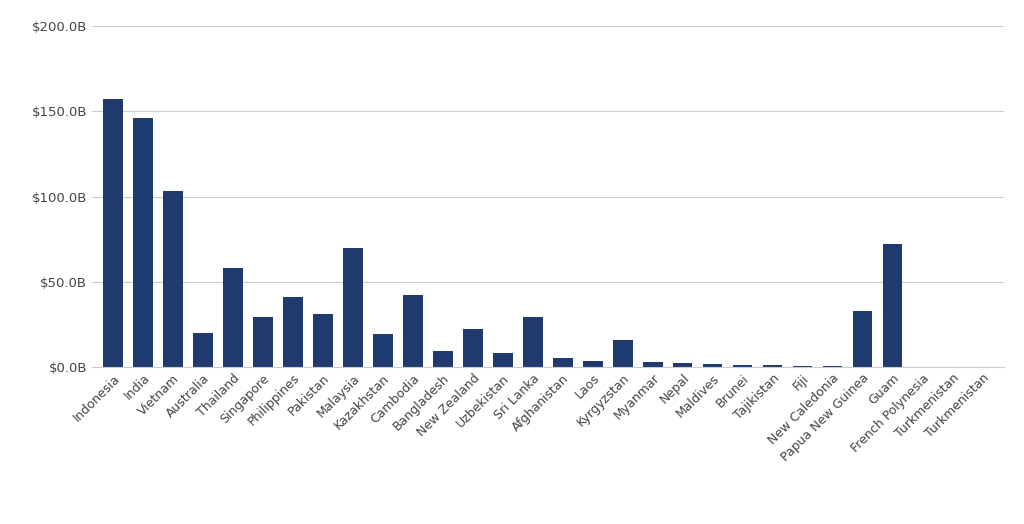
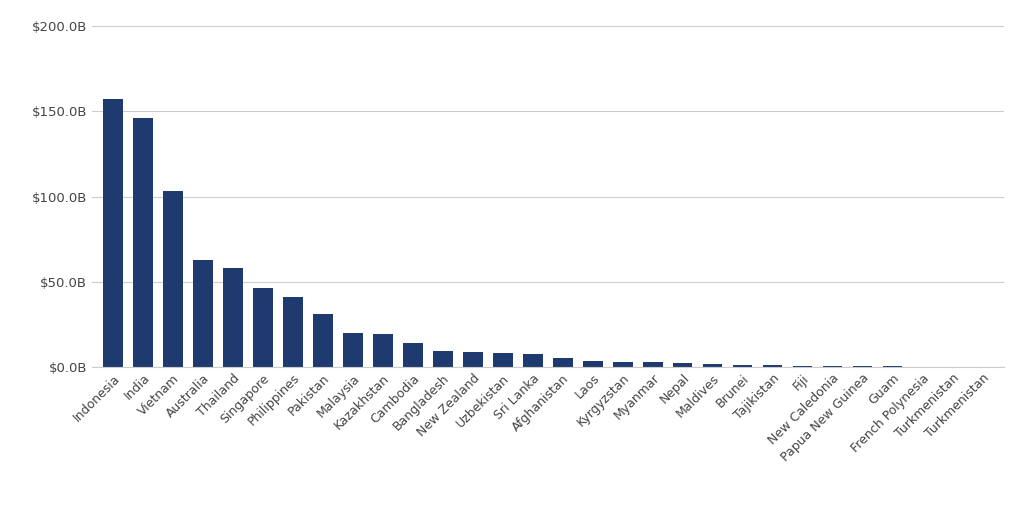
Australia: $20B -> $63B
Singapore: $29B -> $46B
Malaysia: $70B -> $20B
Cambodia: $42B -> $14B
New Zealand: $22B -> $8B
Sri Lanka: $29B -> $8B
Kyrgyzstan: $16B -> $3B
Papua New Guinea: $33B -> $0B
Guam: $72B -> $0B
